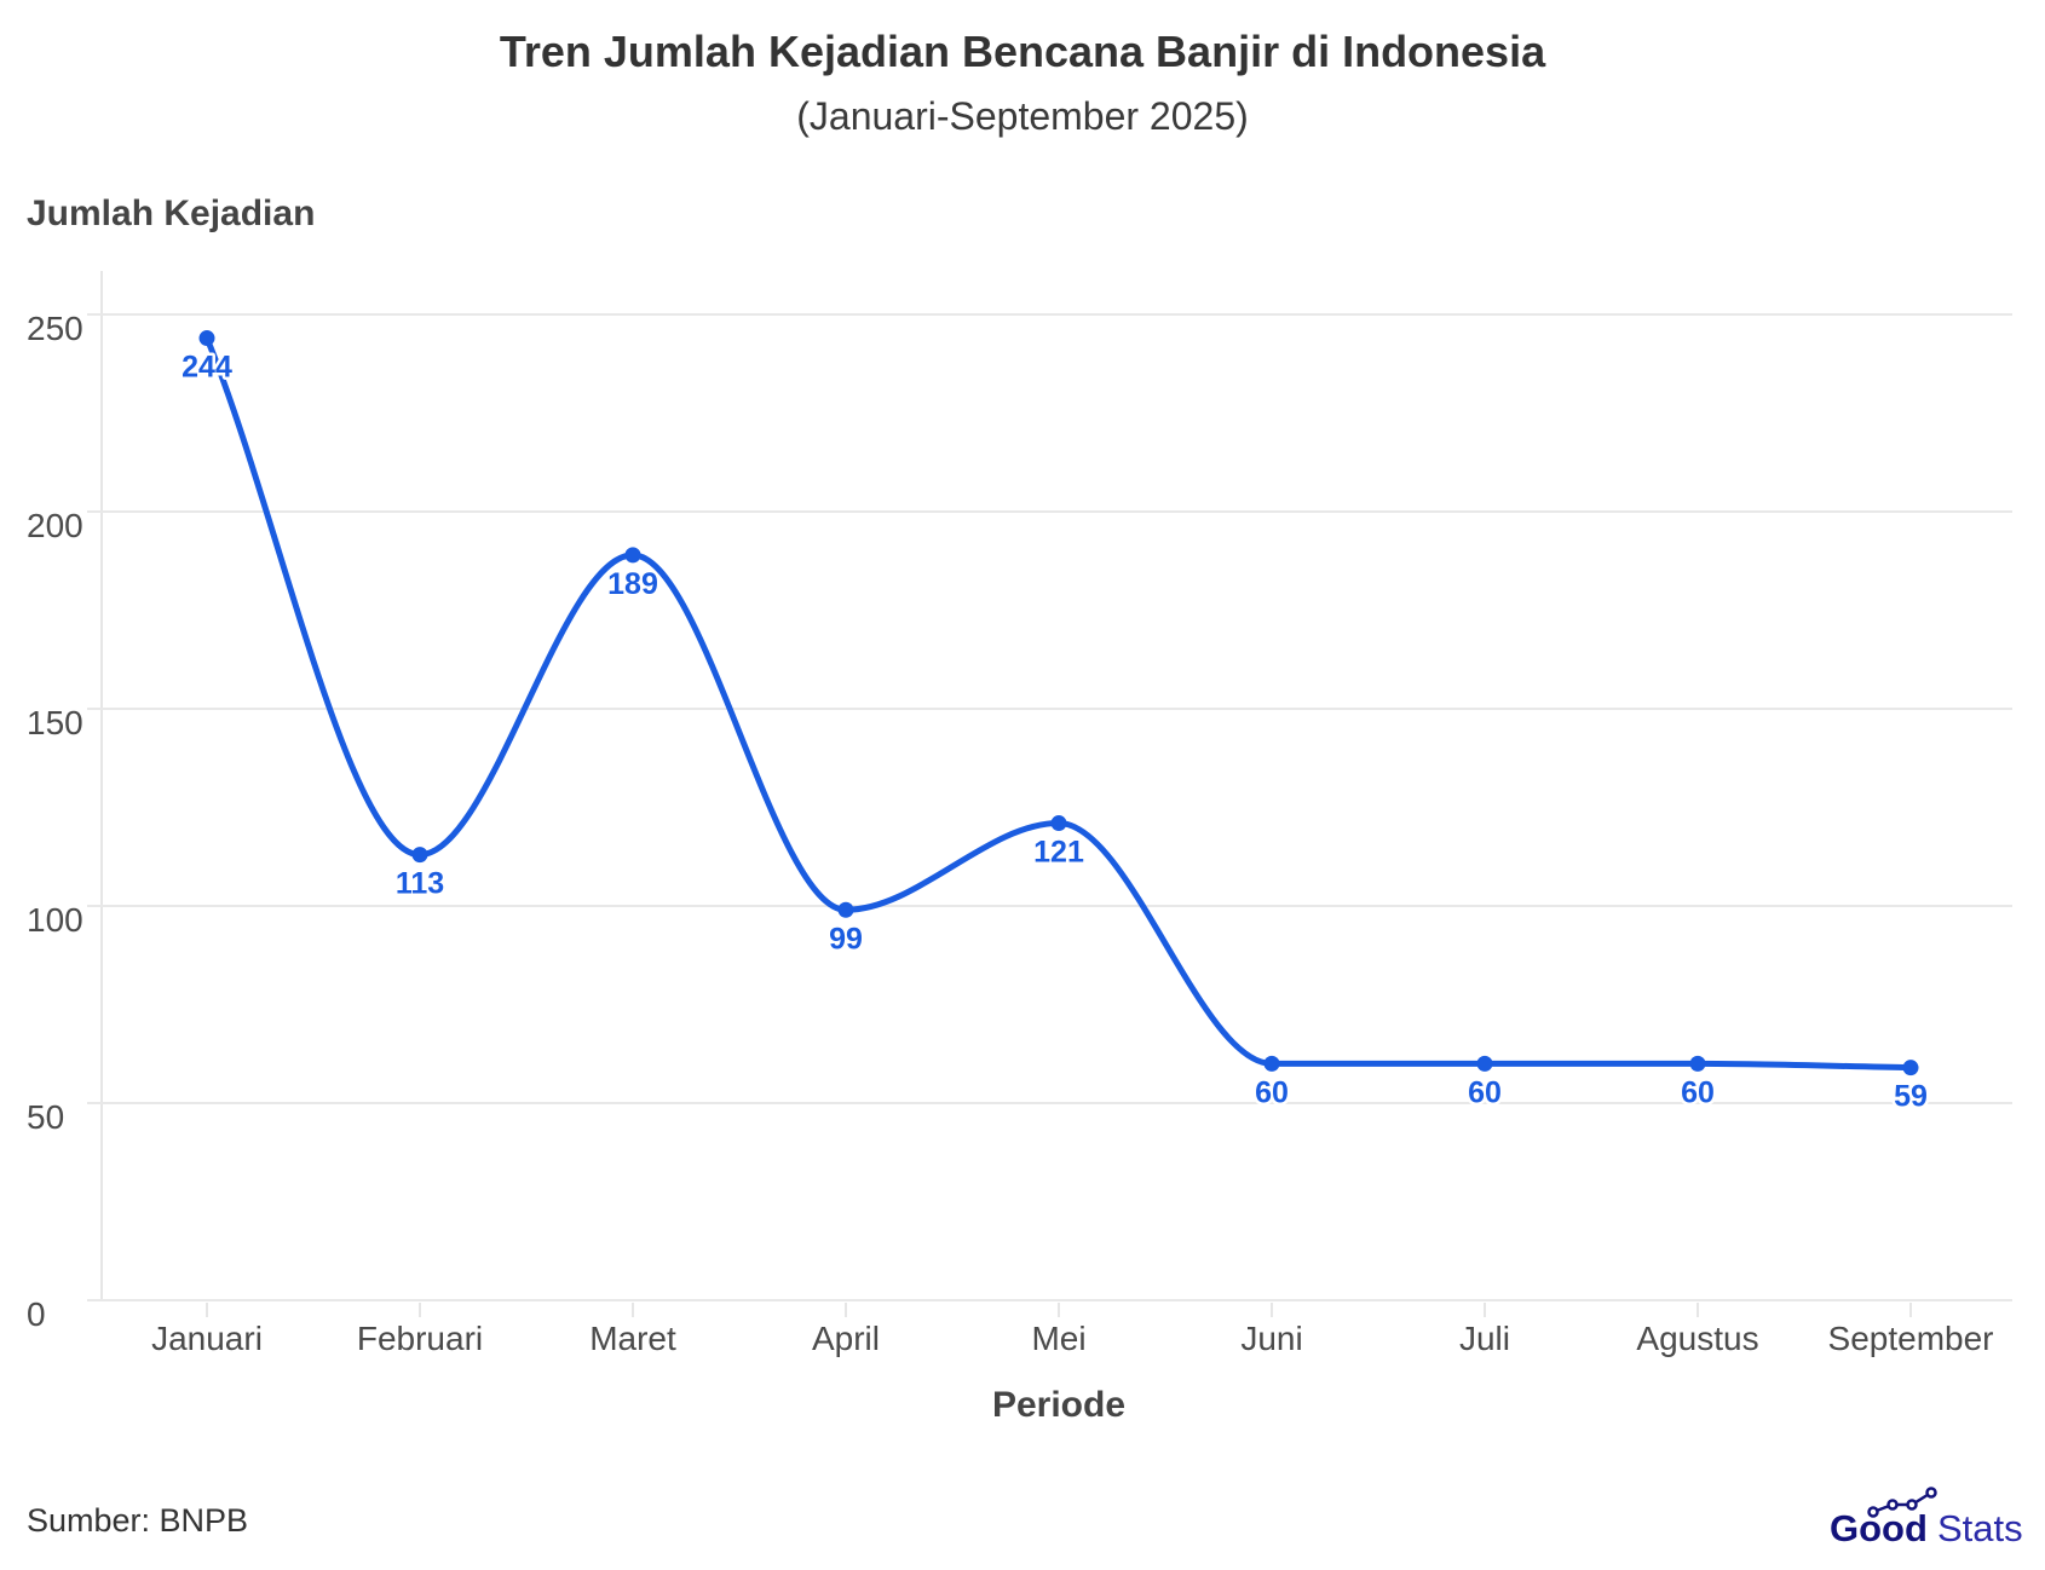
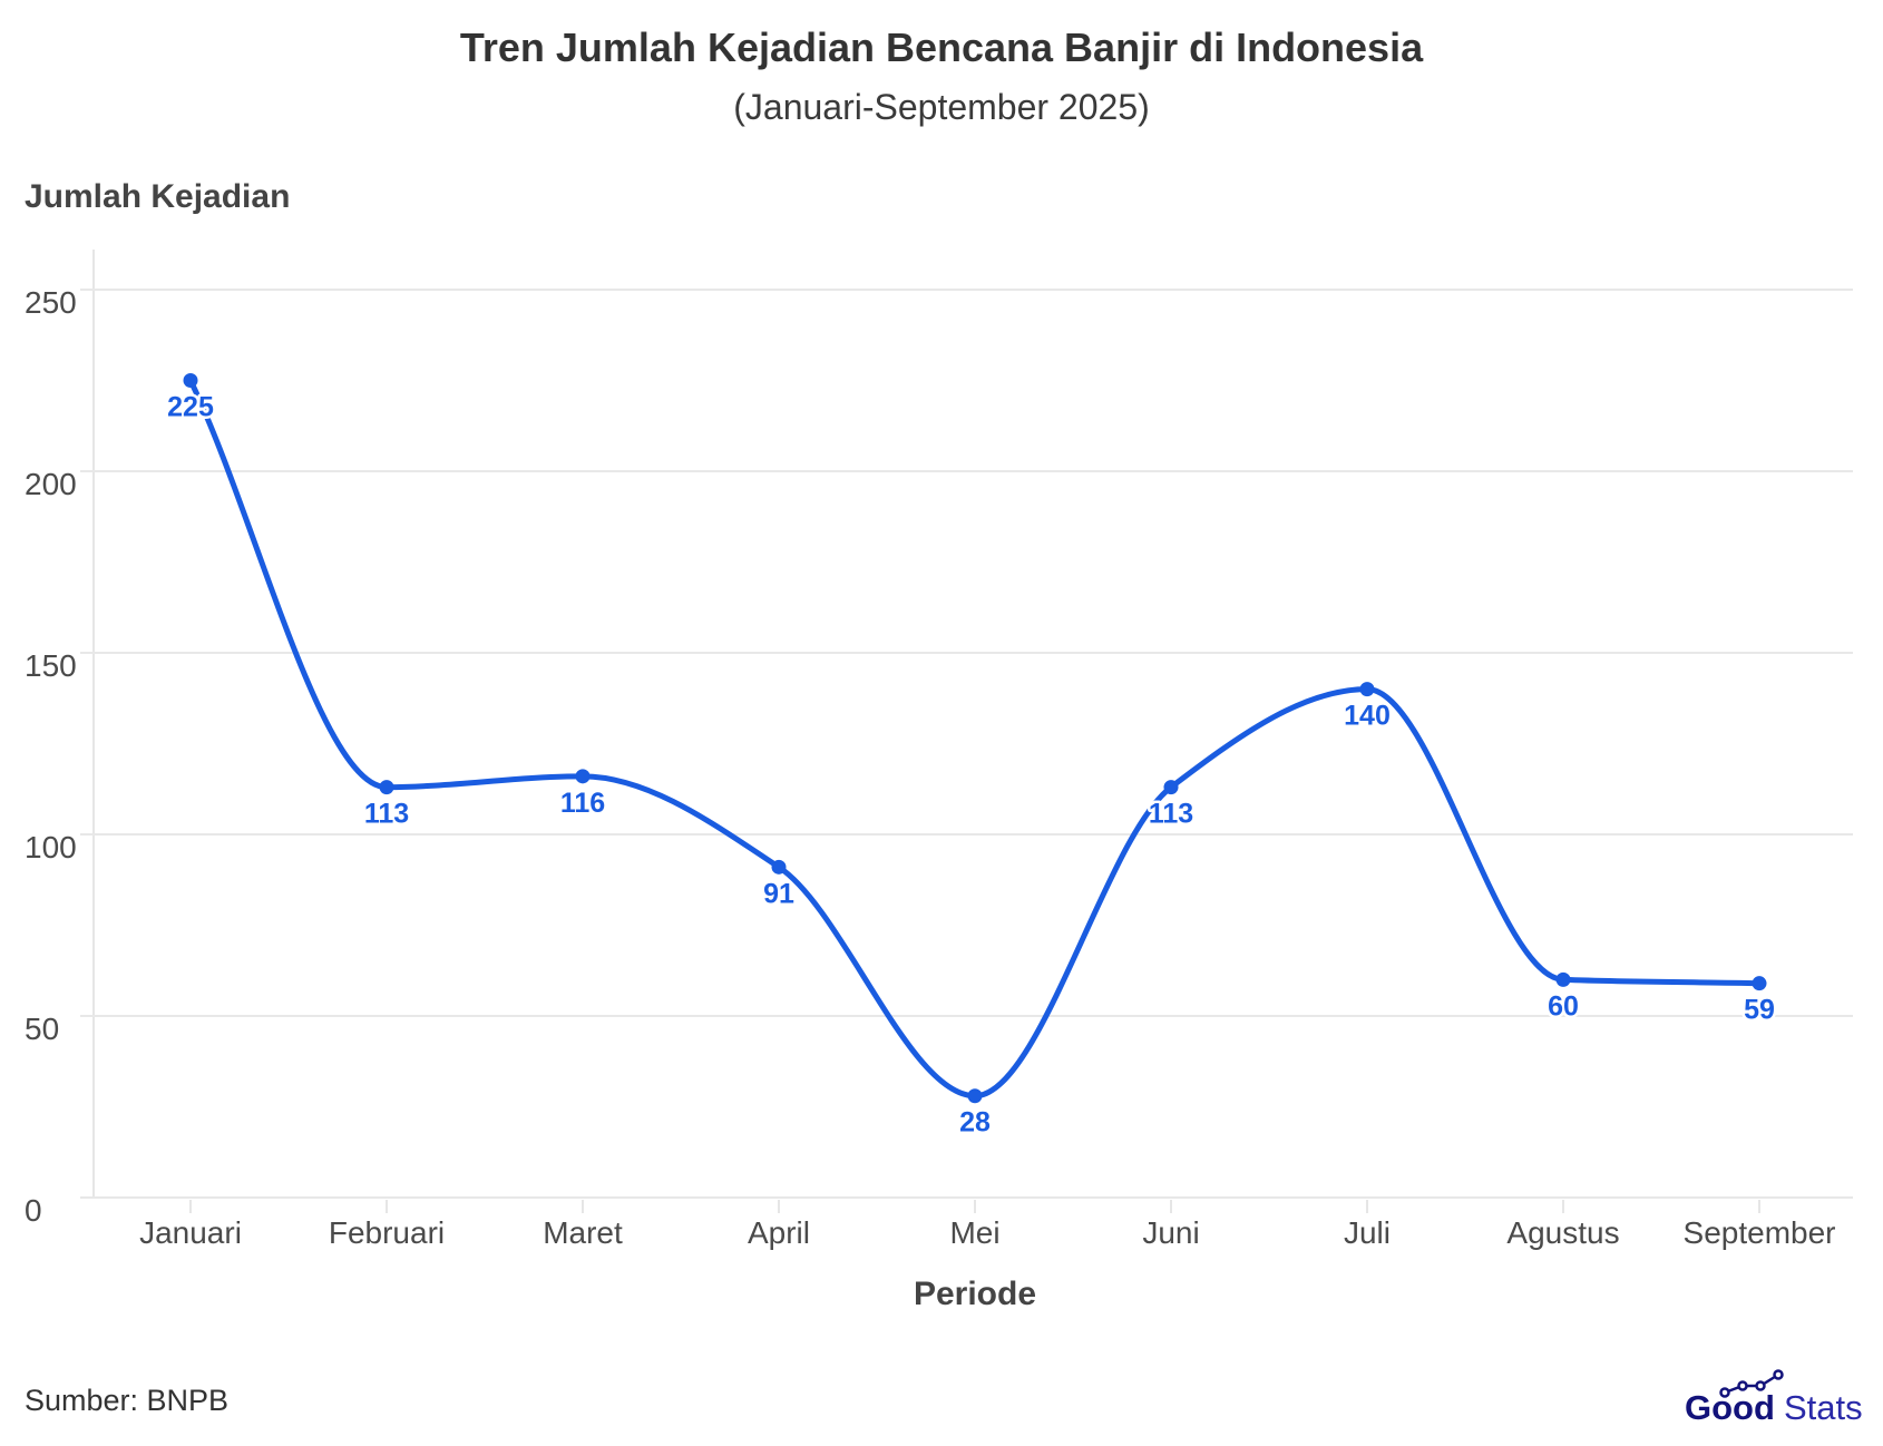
Januari: 244 -> 225
Maret: 189 -> 116
April: 99 -> 91
Mei: 121 -> 28
Juni: 60 -> 113
Juli: 60 -> 140
